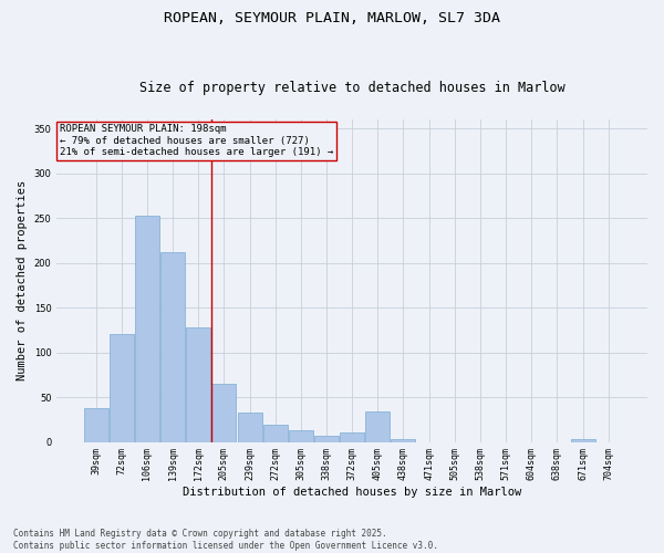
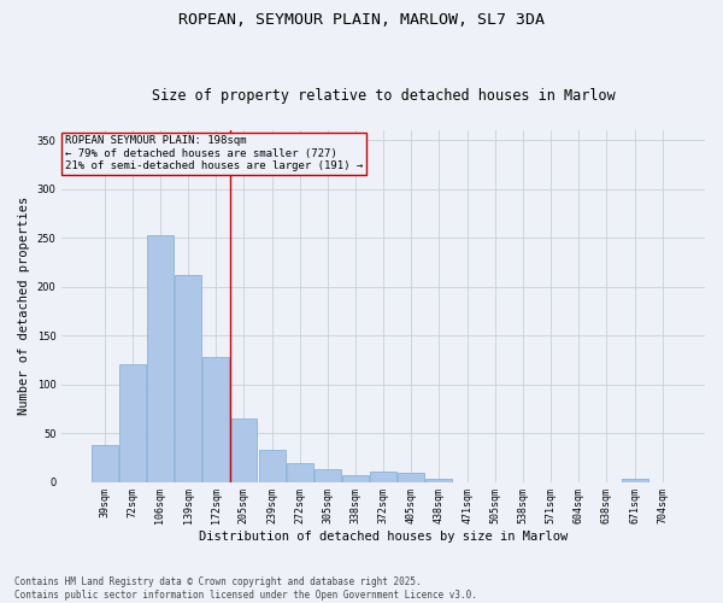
405sqm: 34 -> 9
